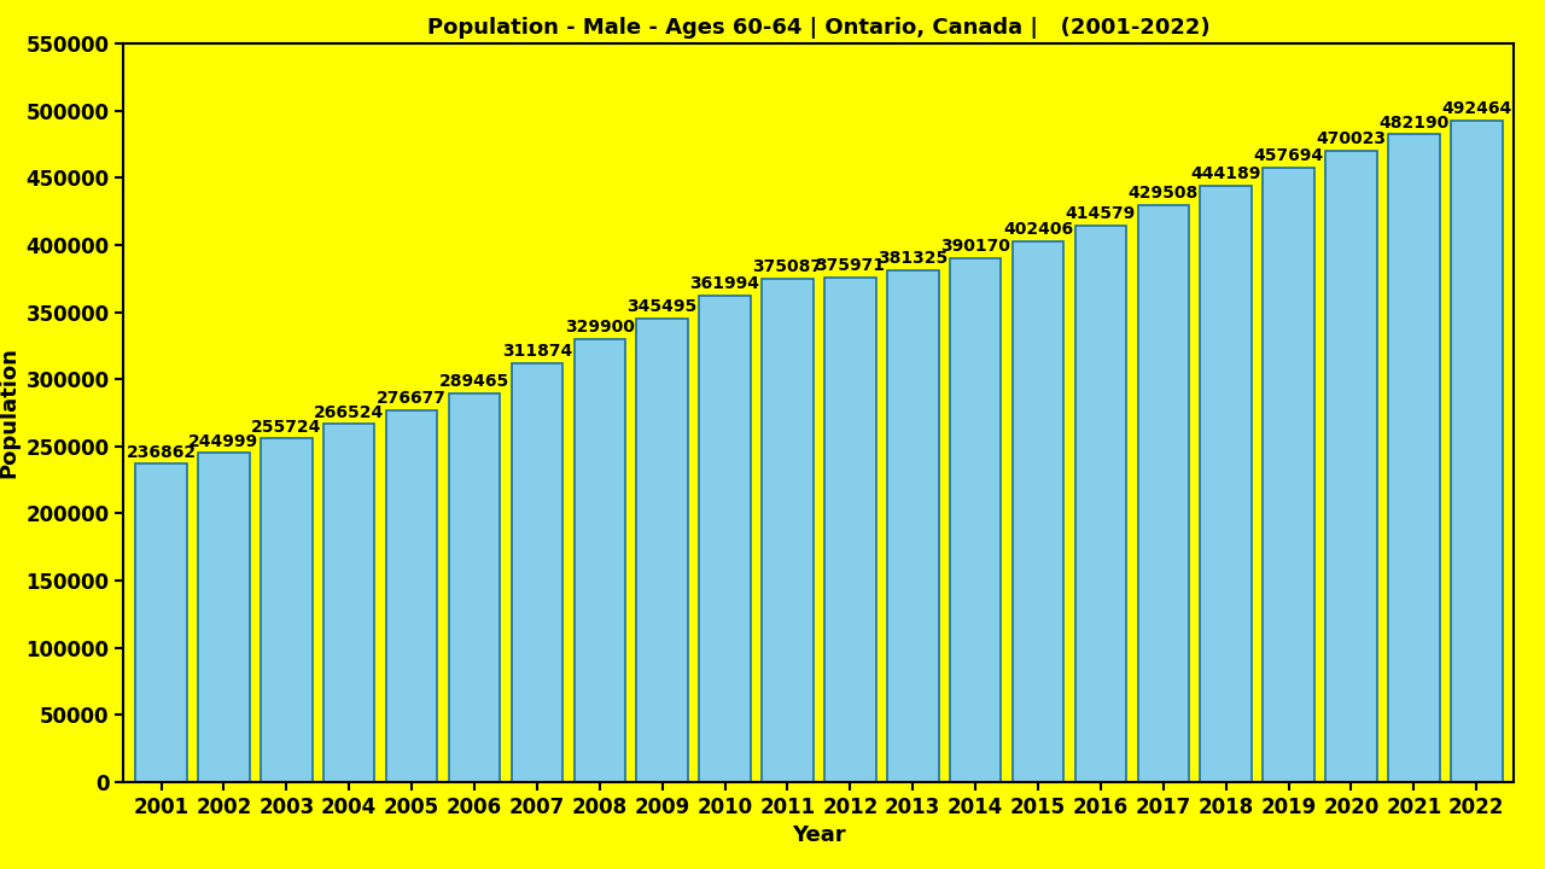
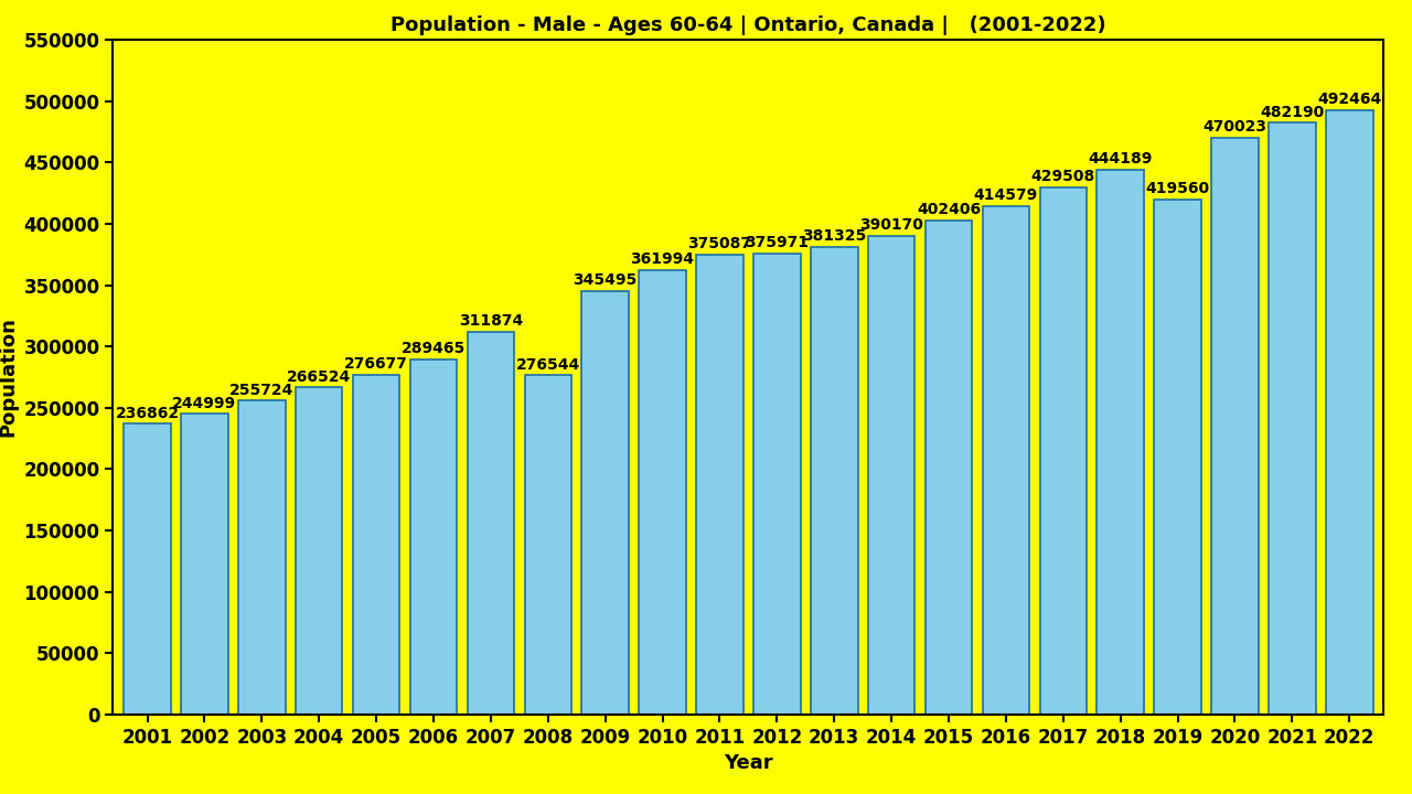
2008: 329900 -> 276544
2019: 457694 -> 419560
